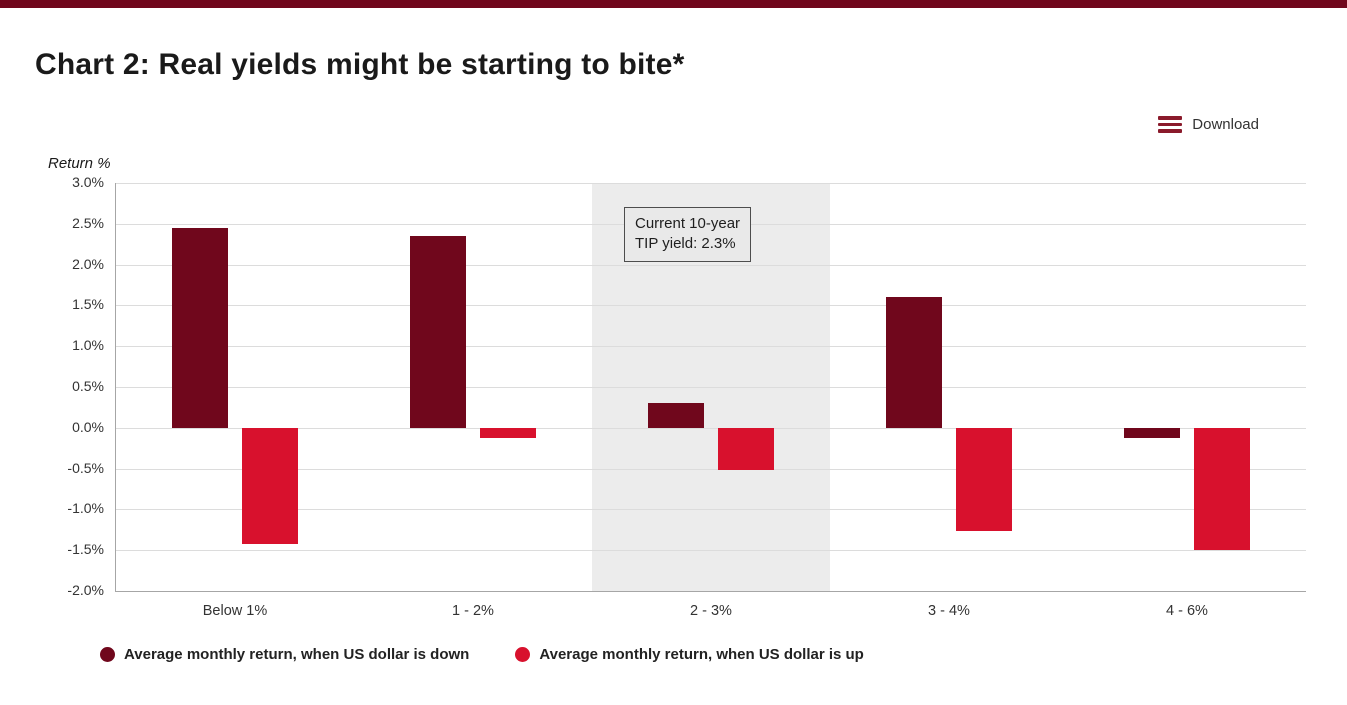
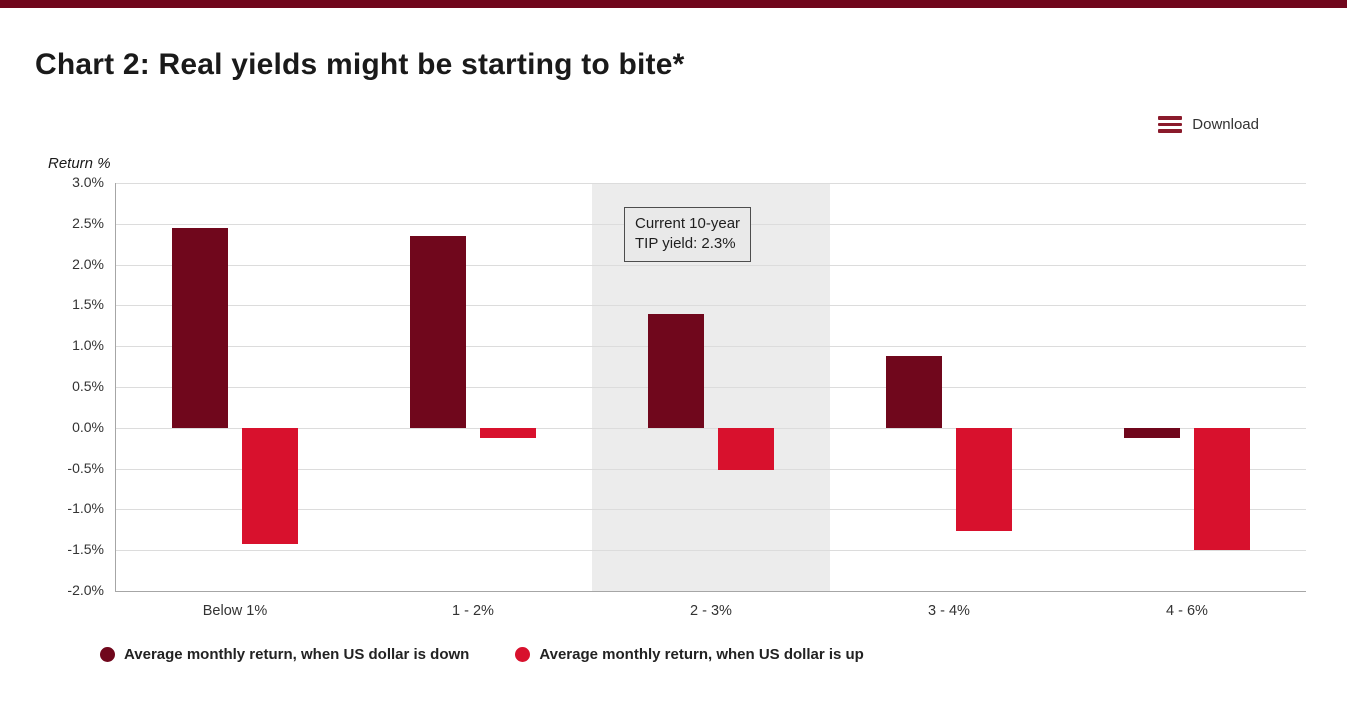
Average monthly return, when US dollar is down/2 - 3%: 0.3% -> 1.4%
Average monthly return, when US dollar is down/3 - 4%: 1.6% -> 0.9%
